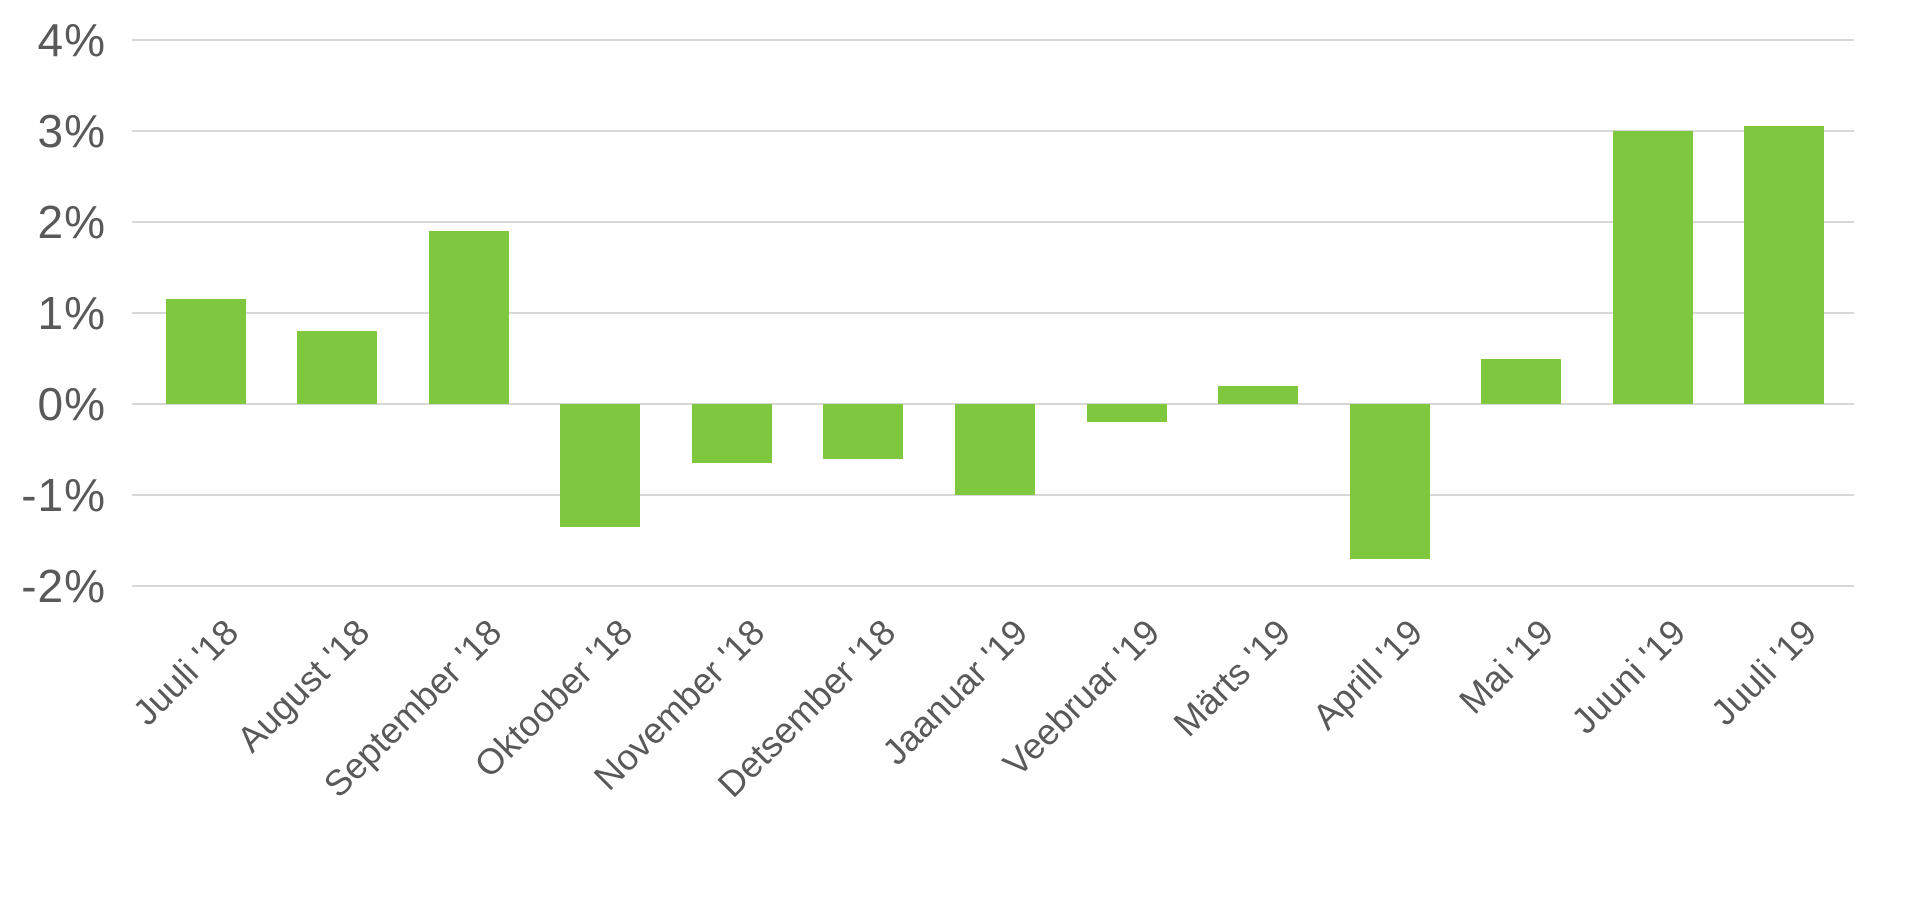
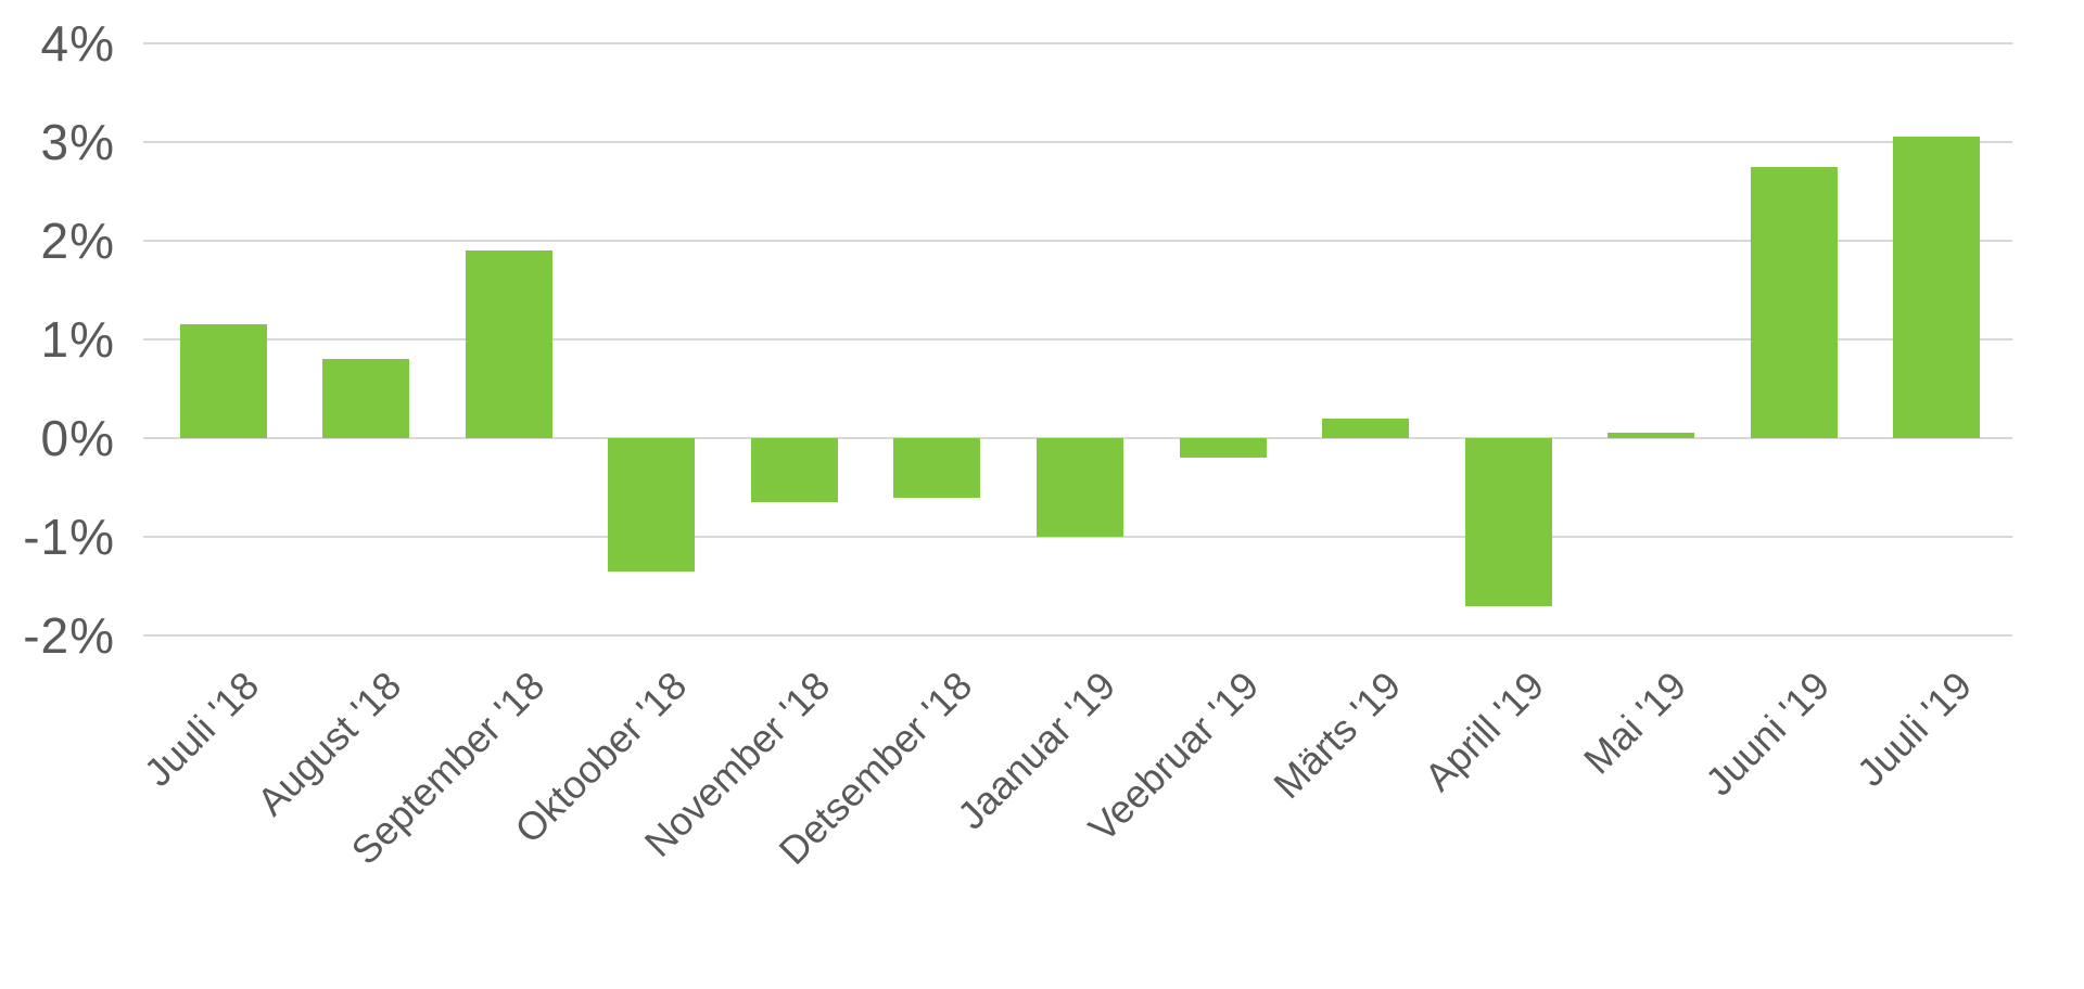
Mai '19: 0.5% -> 0.1%
Juuni '19: 3.0% -> 2.8%
